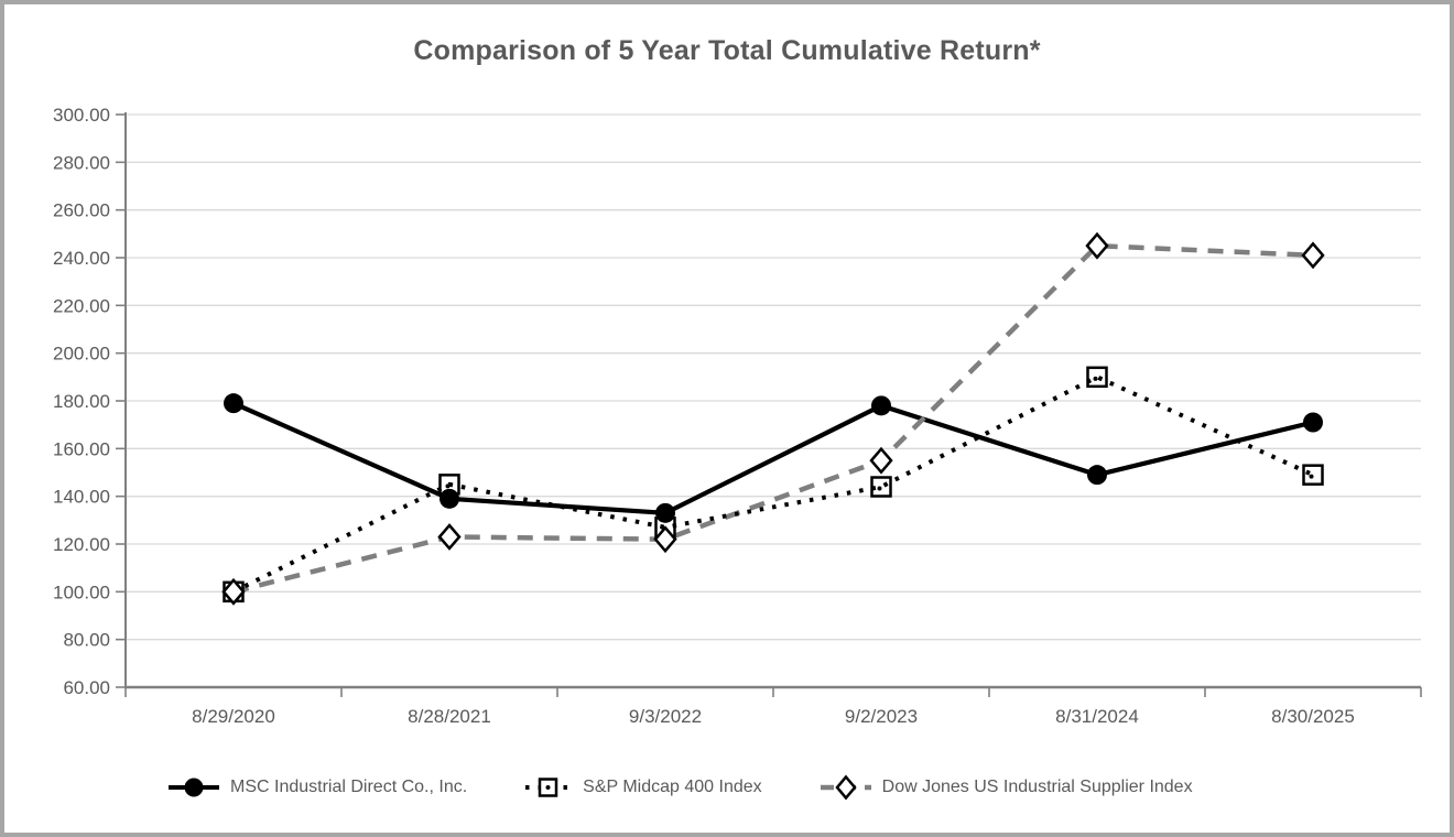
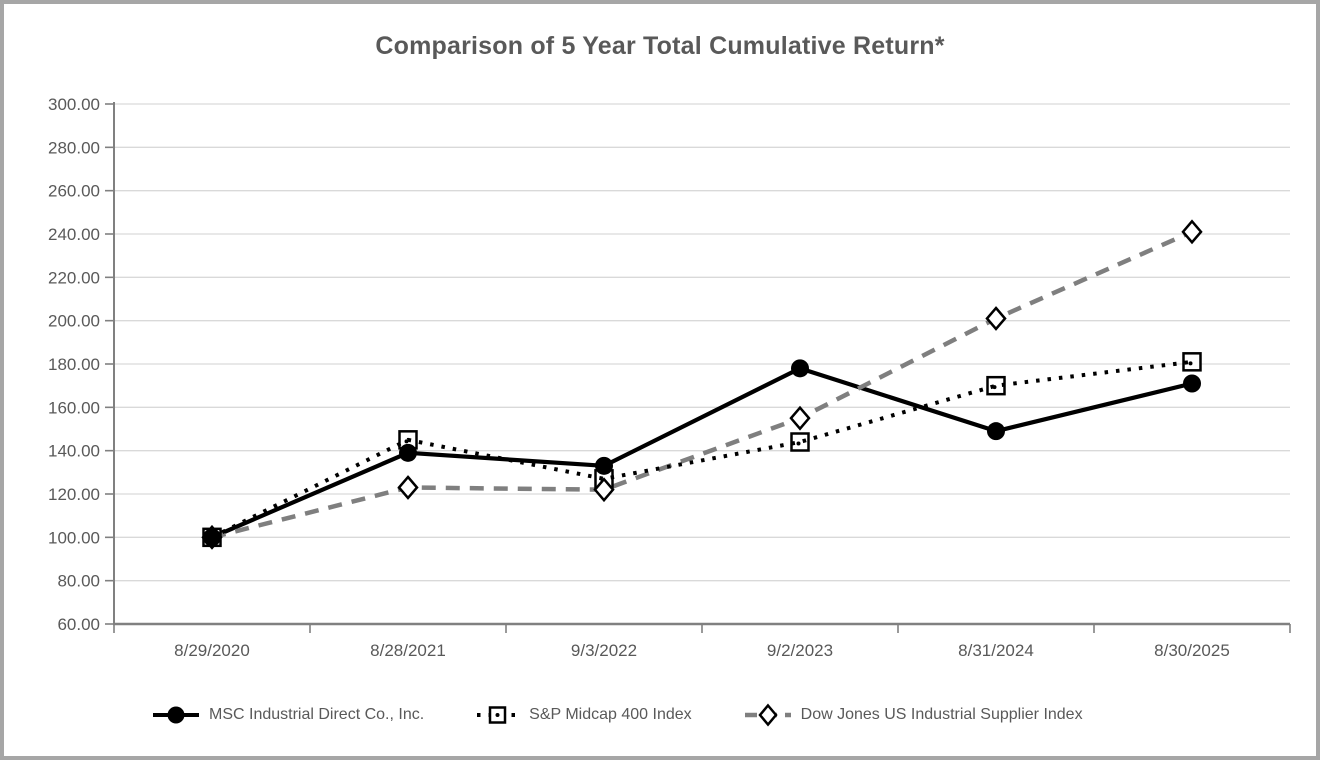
MSC Industrial Direct Co., Inc./8/29/2020: 179 -> 100
S&P Midcap 400 Index/8/31/2024: 190 -> 170
Dow Jones US Industrial Supplier Index/8/31/2024: 245 -> 201
S&P Midcap 400 Index/8/30/2025: 149 -> 181
